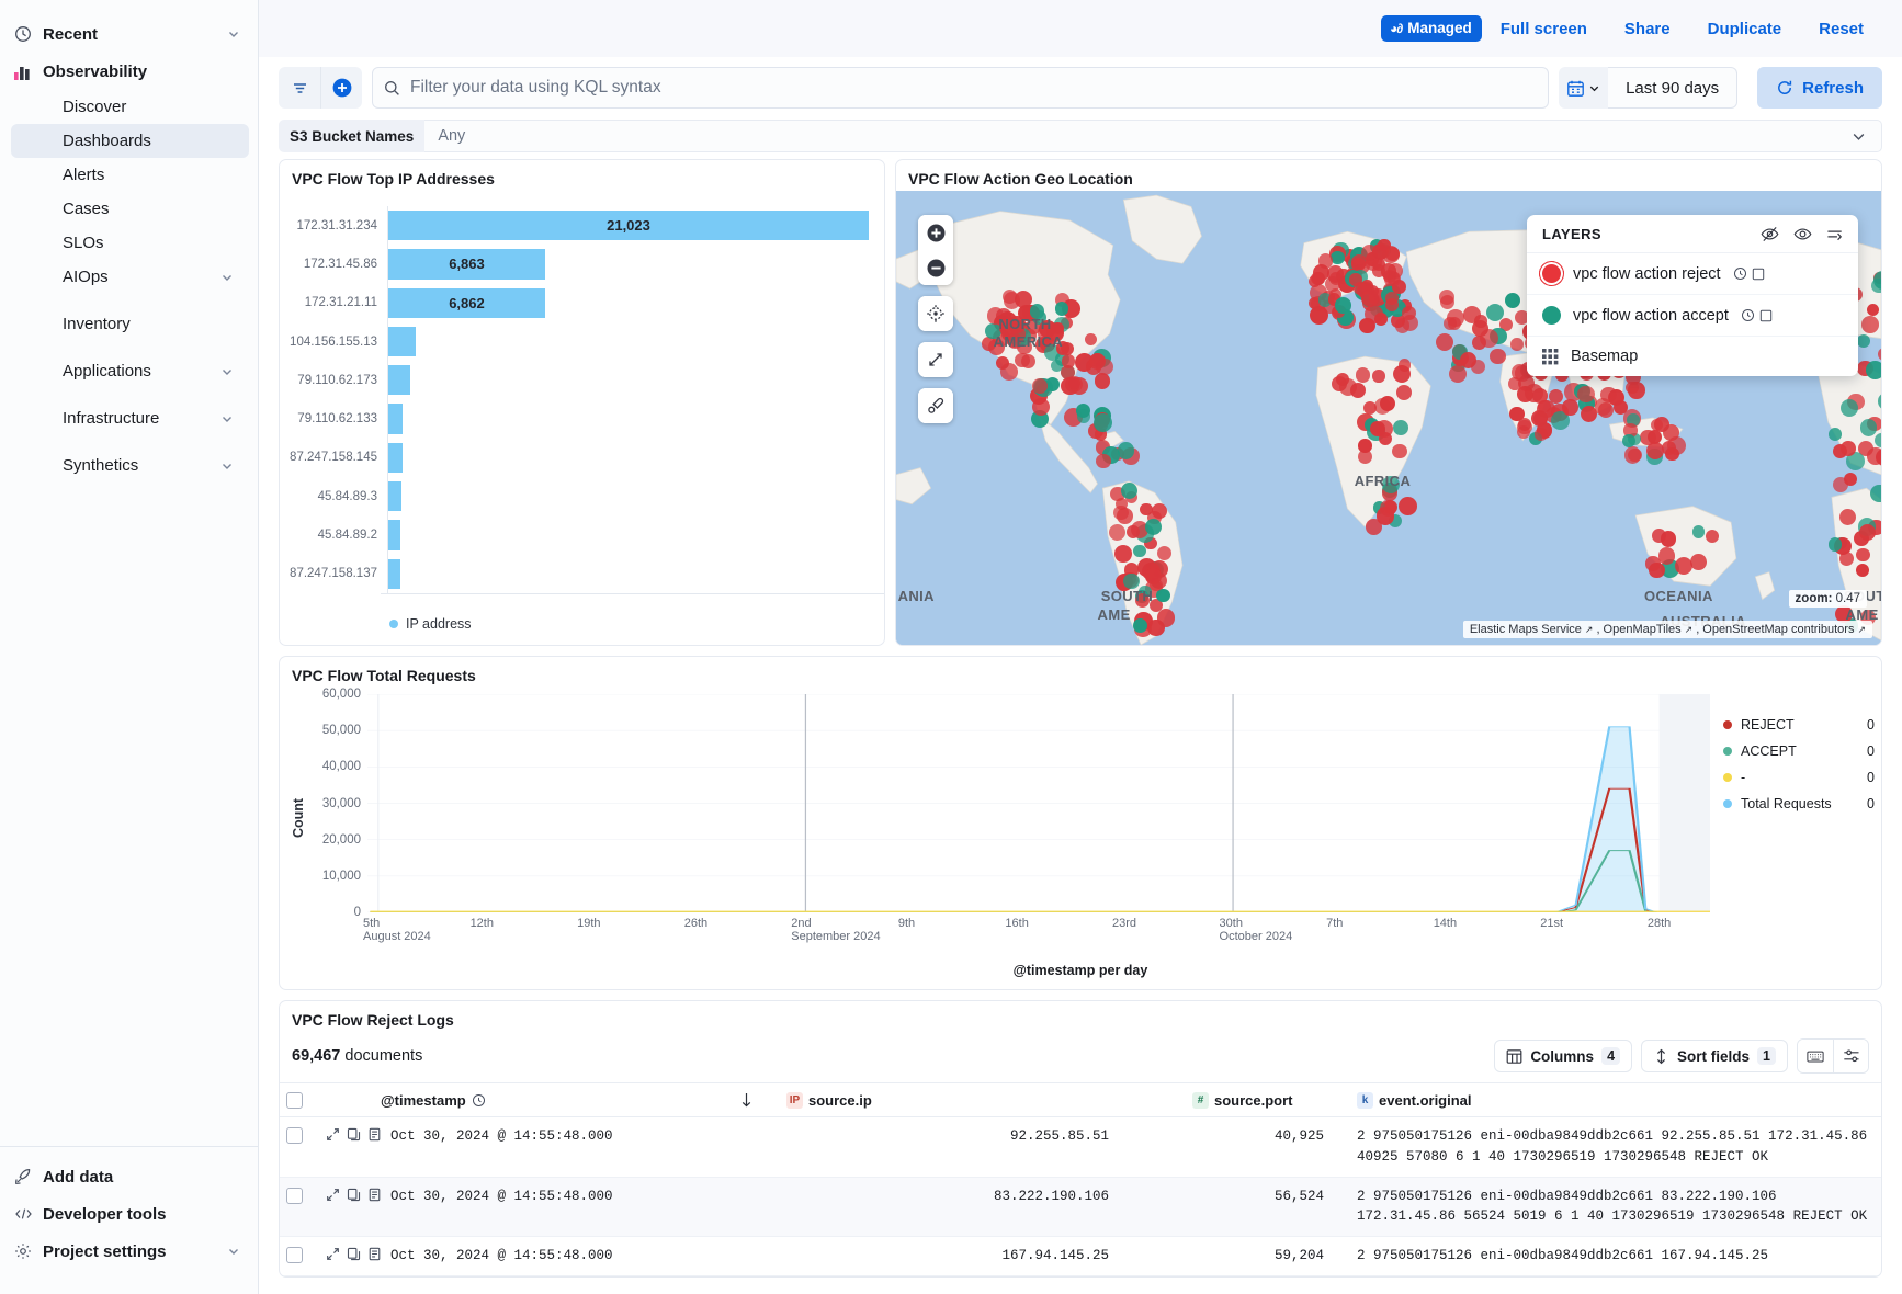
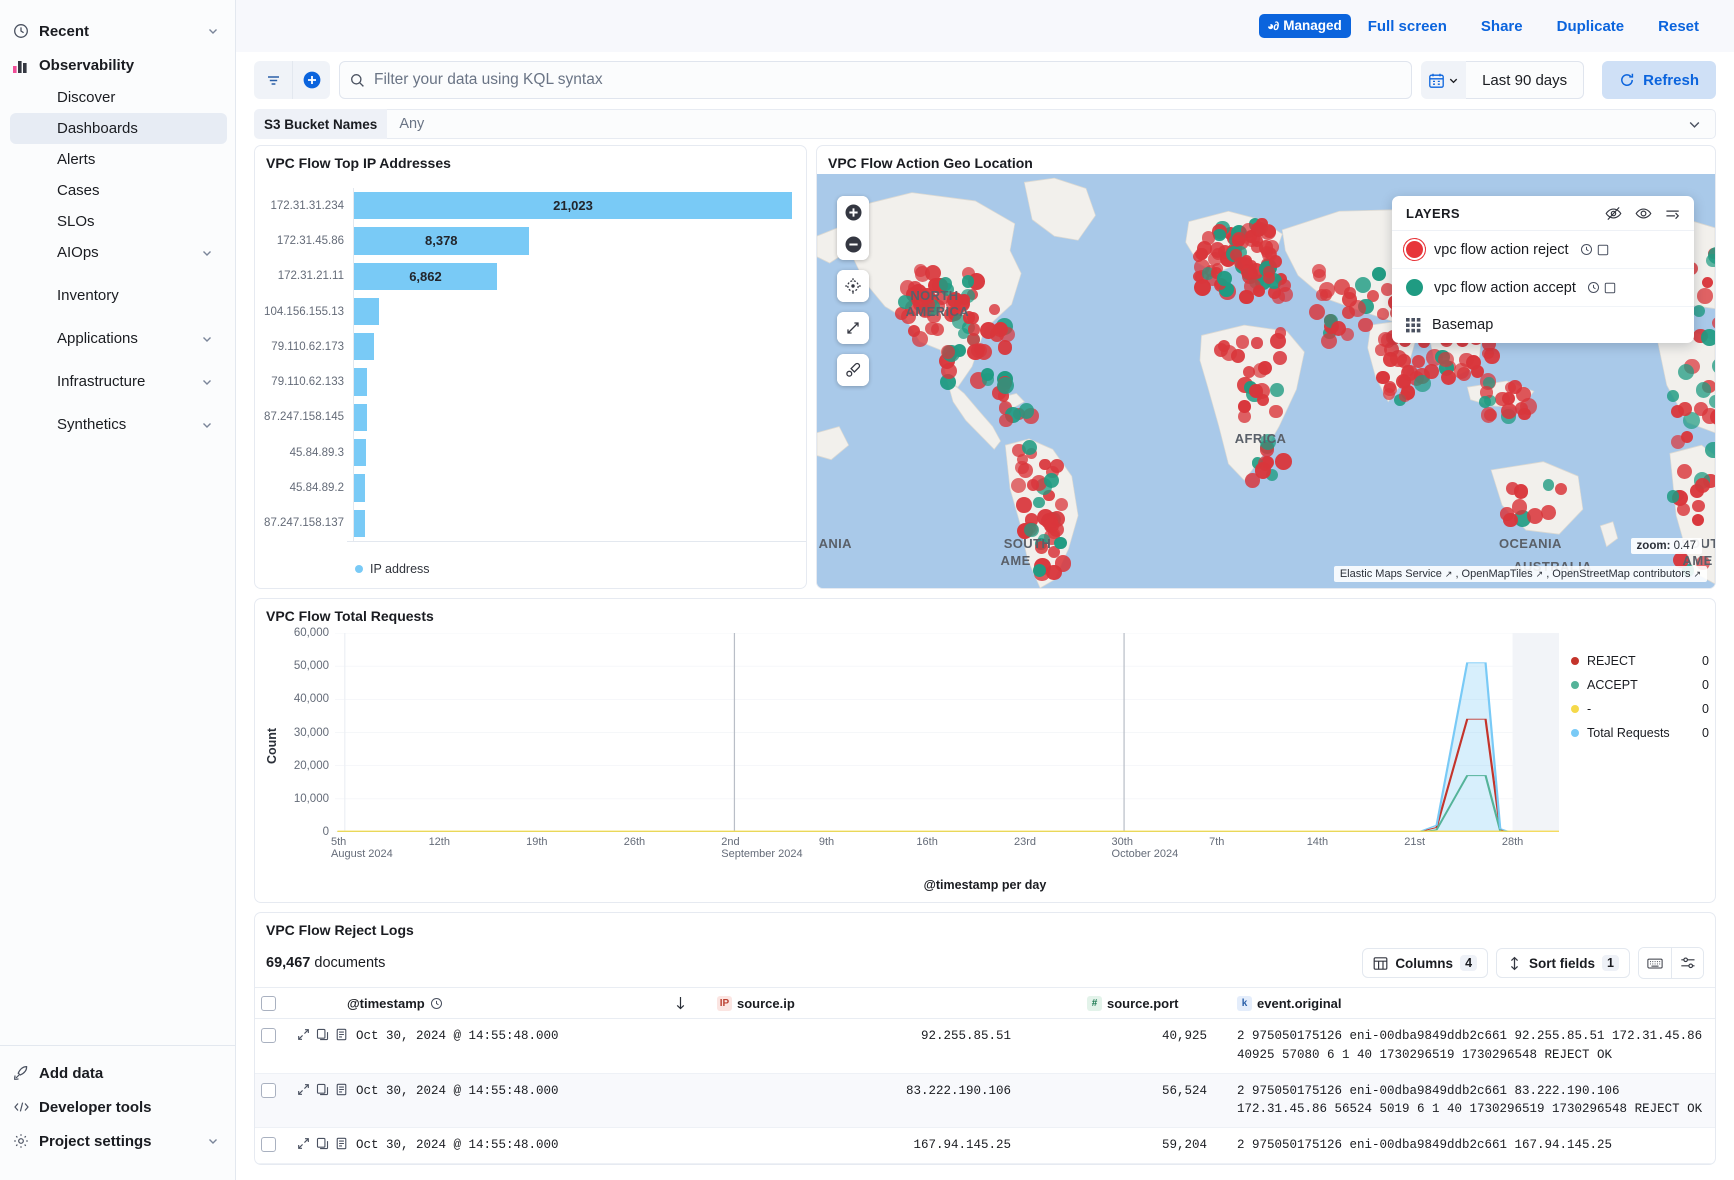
VPC Flow Top IP Addresses/172.31.45.86: 6,863 -> 8,378
